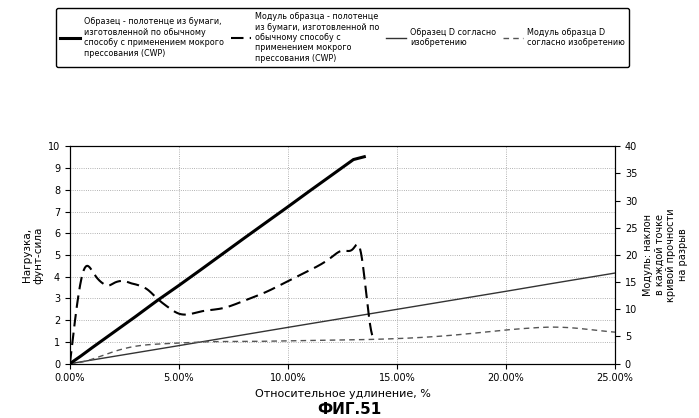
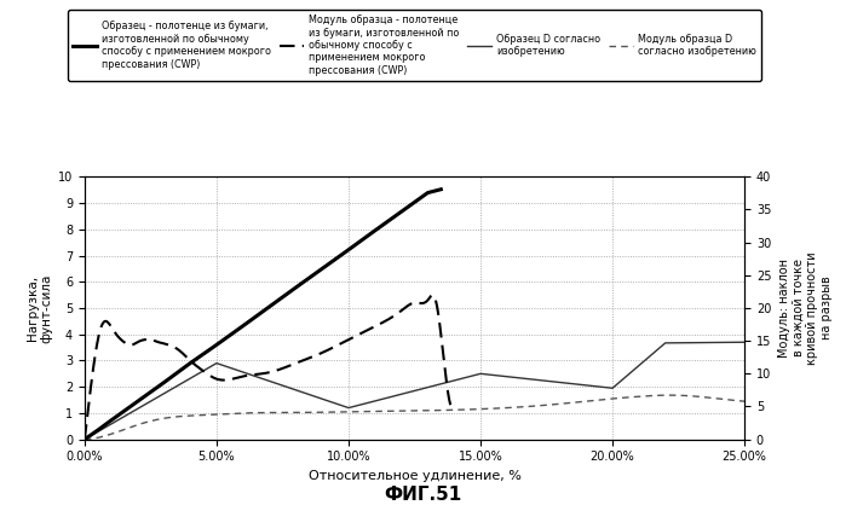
Образец D согласно изобретению/5.00%: 0.83 -> 2.90
Образец D согласно изобретению/10.00%: 1.67 -> 1.20
Образец D согласно изобретению/20.00%: 3.33 -> 1.95
Образец D согласно изобретению/25.00%: 4.17 -> 3.70
